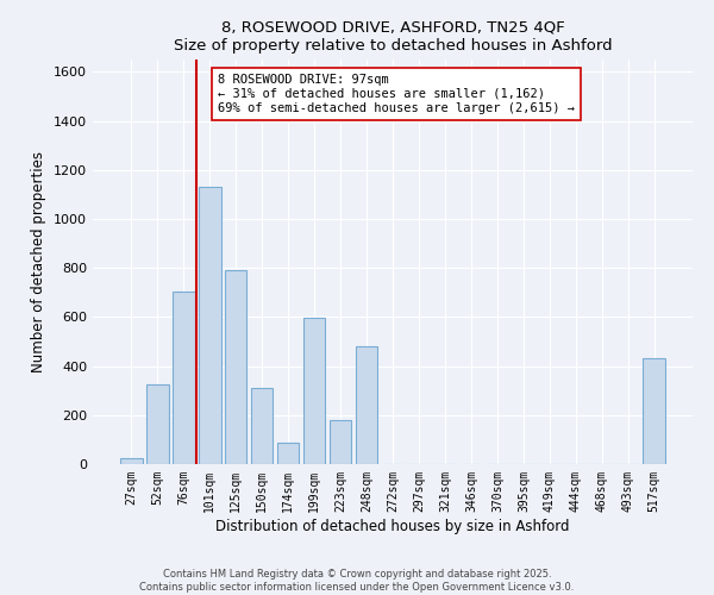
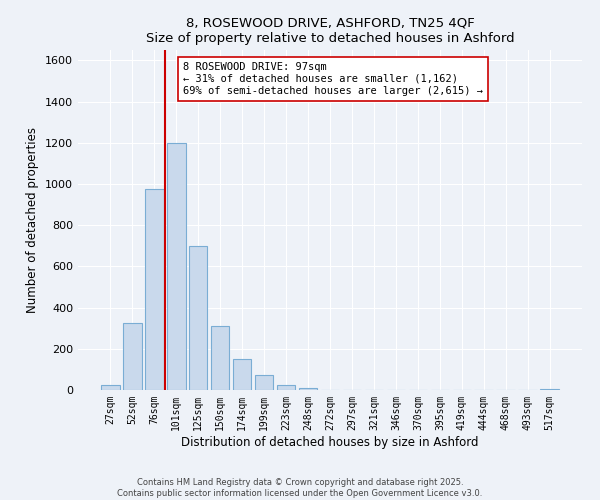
76sqm: 705 -> 975
101sqm: 1130 -> 1200
125sqm: 790 -> 700
174sqm: 85 -> 150
199sqm: 595 -> 75
223sqm: 180 -> 22
248sqm: 480 -> 10
517sqm: 430 -> 5
